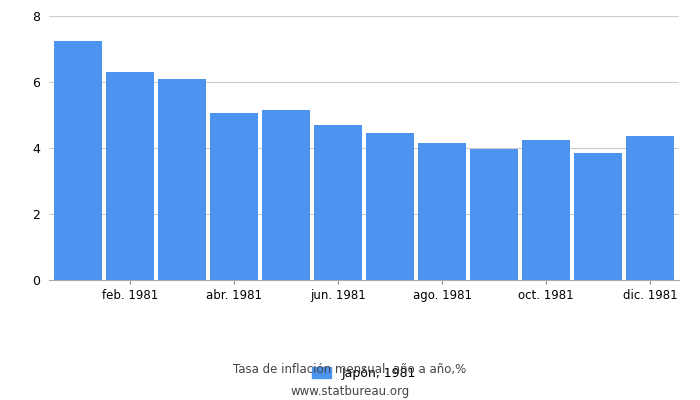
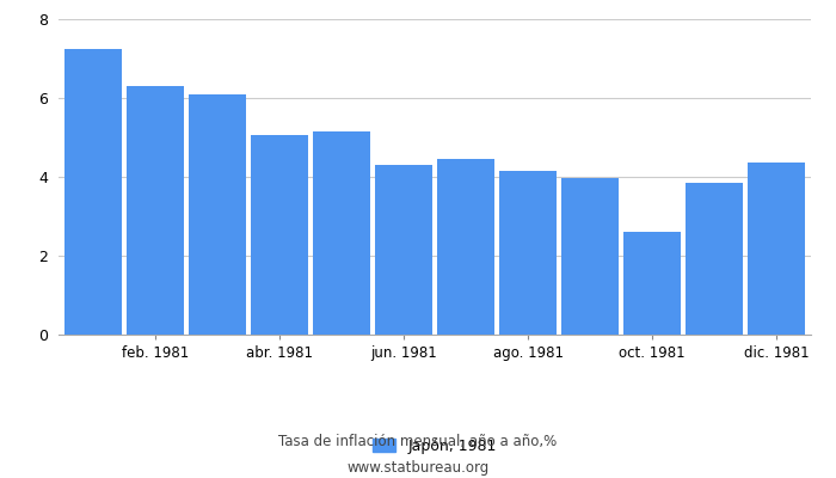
jun. 1981: 4.70 -> 4.30
oct. 1981: 4.25 -> 2.60
